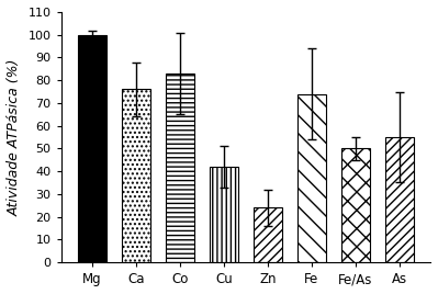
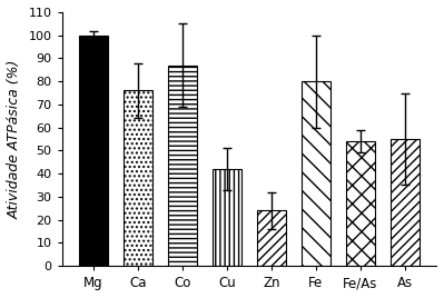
Co: 83 -> 87
Fe: 74 -> 80
Fe/As: 50 -> 54
